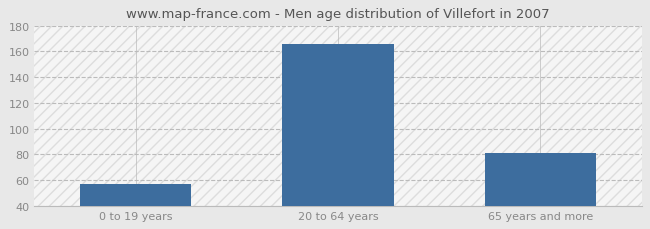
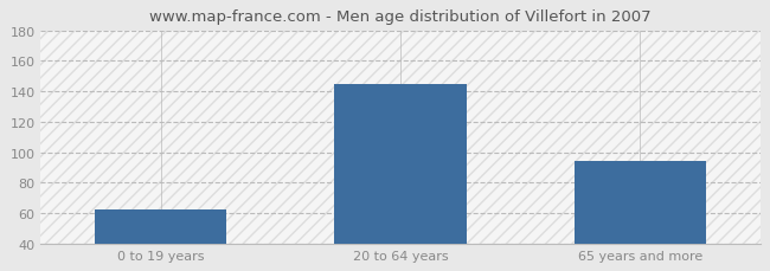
0 to 19 years: 57 -> 62
20 to 64 years: 166 -> 145
65 years and more: 81 -> 94
